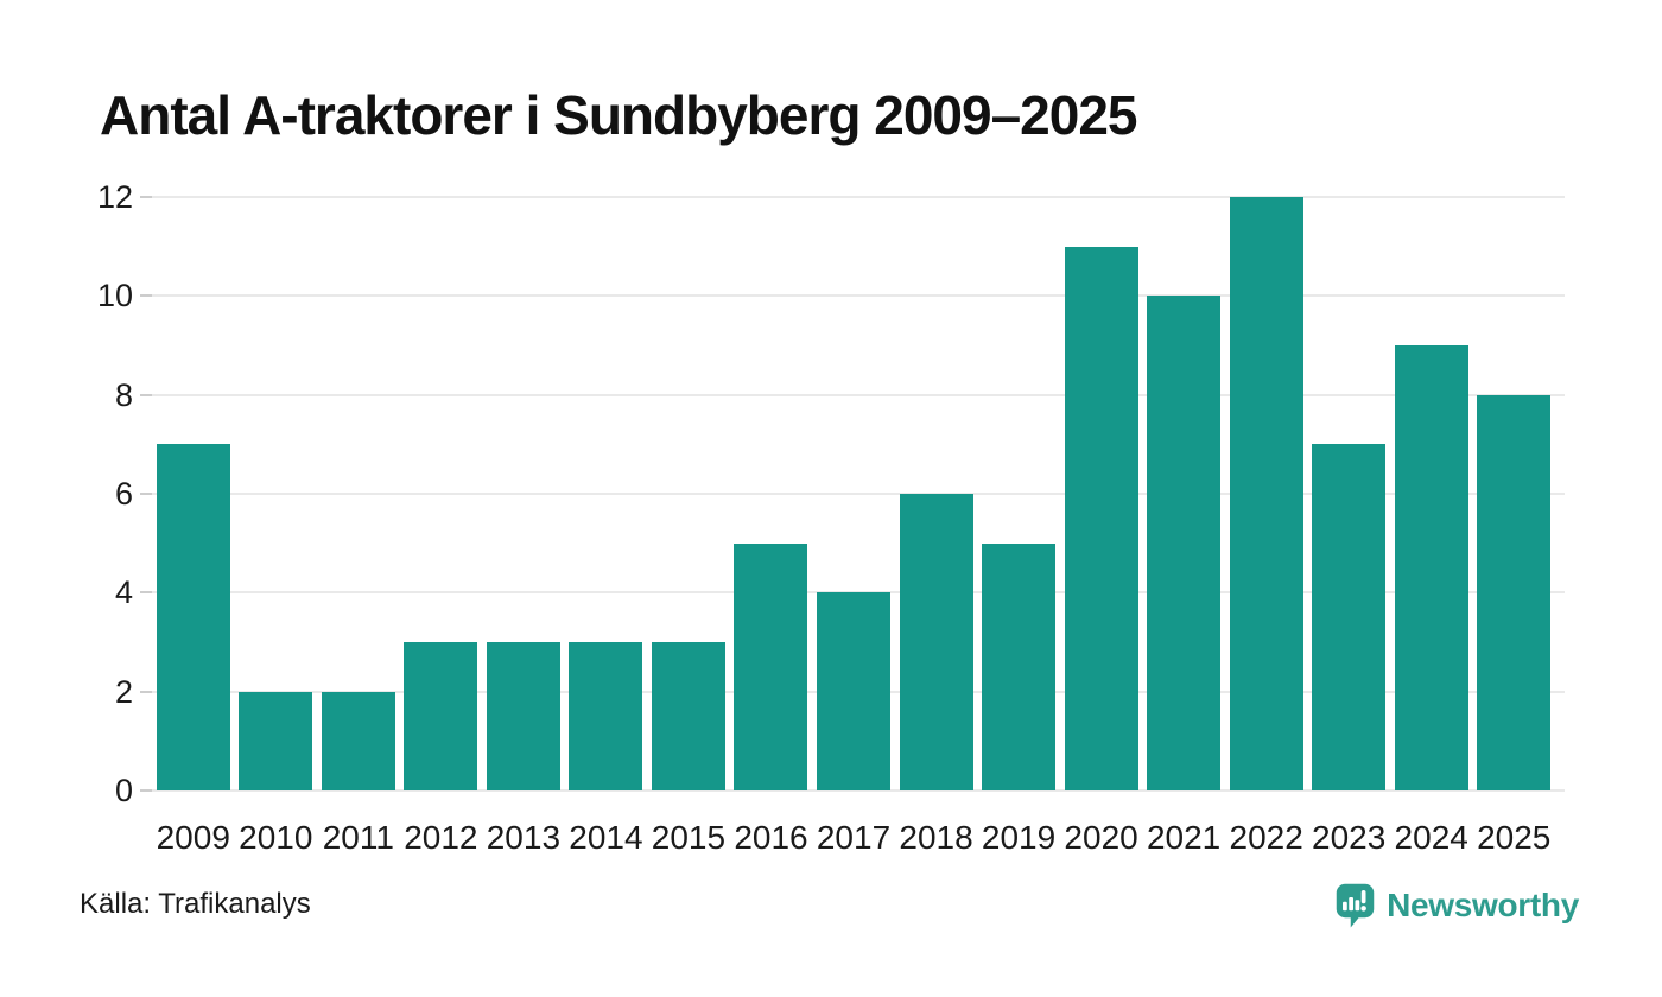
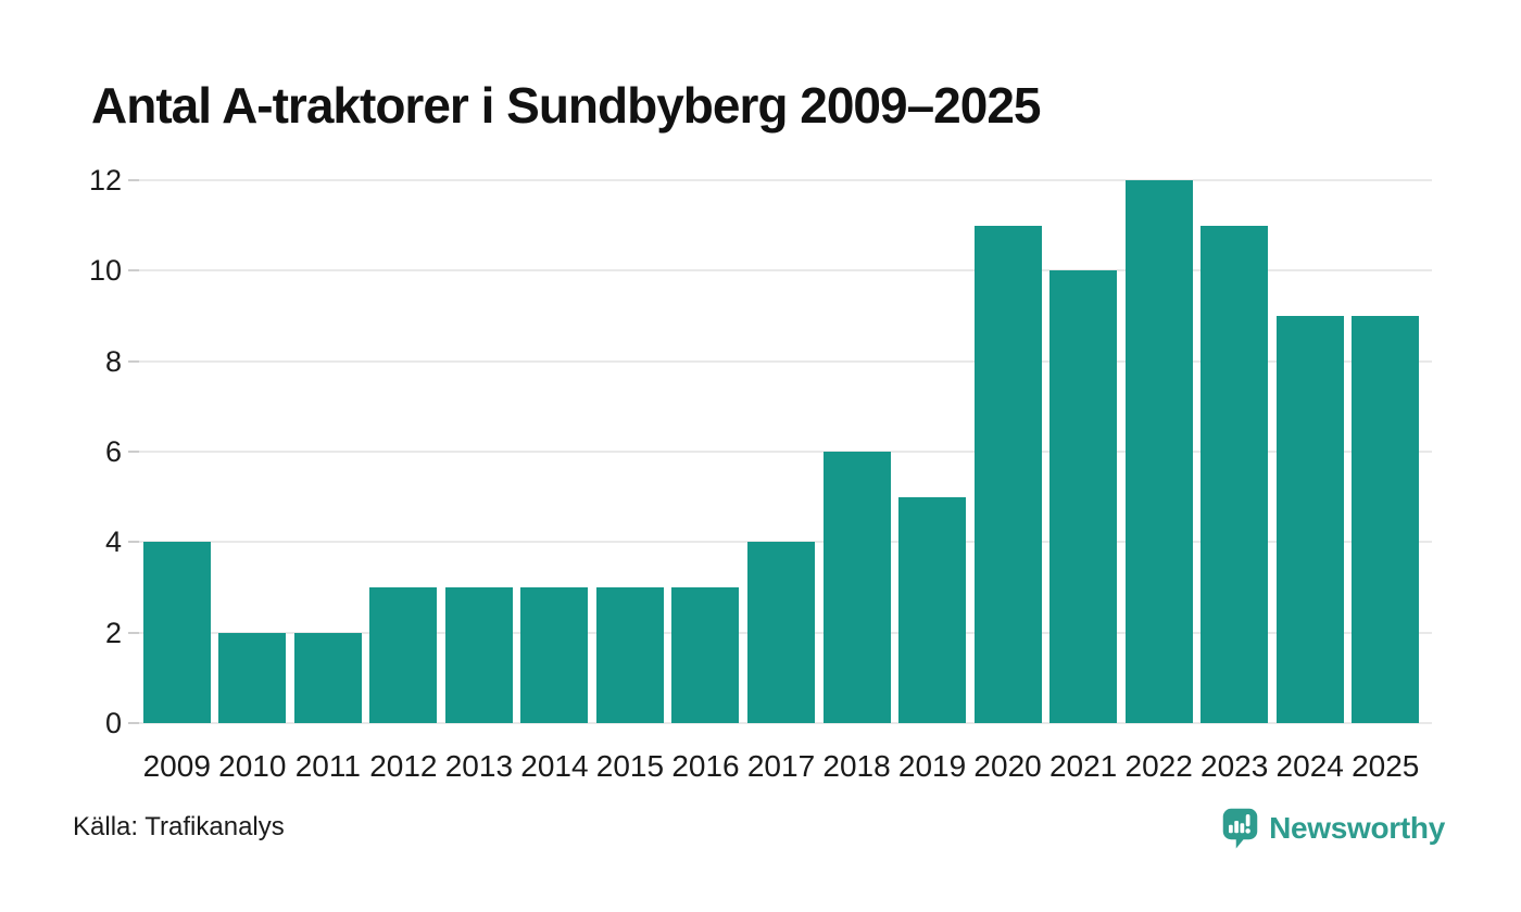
2009: 7 -> 4
2016: 5 -> 3
2023: 7 -> 11
2025: 8 -> 9
